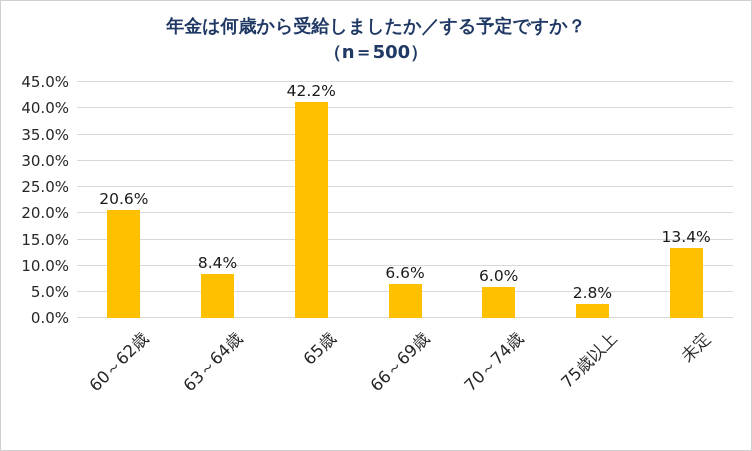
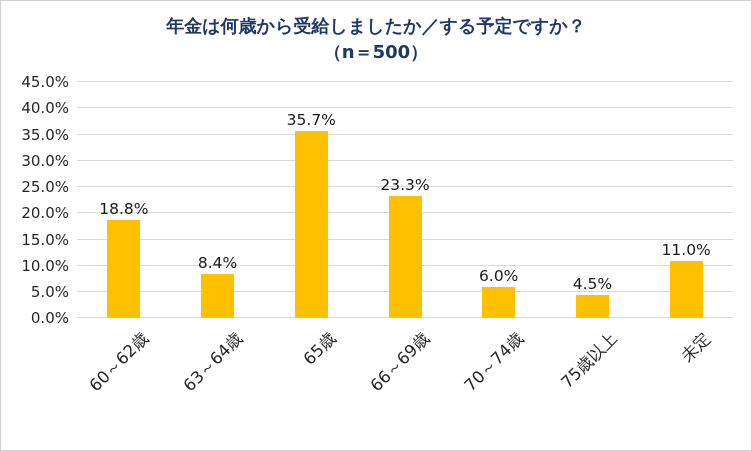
60～62歳: 20.6% -> 18.8%
65歳: 42.2% -> 35.7%
66～69歳: 6.6% -> 23.3%
75歳以上: 2.8% -> 4.5%
未定: 13.4% -> 11.0%
